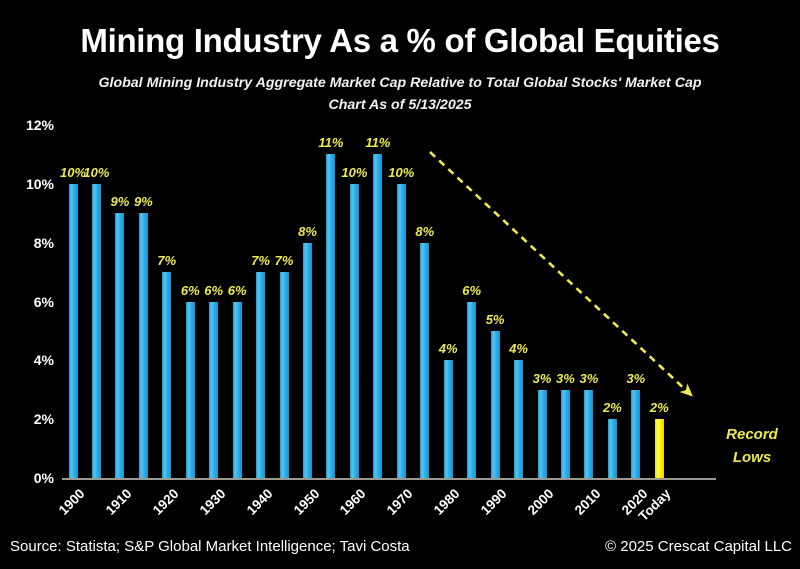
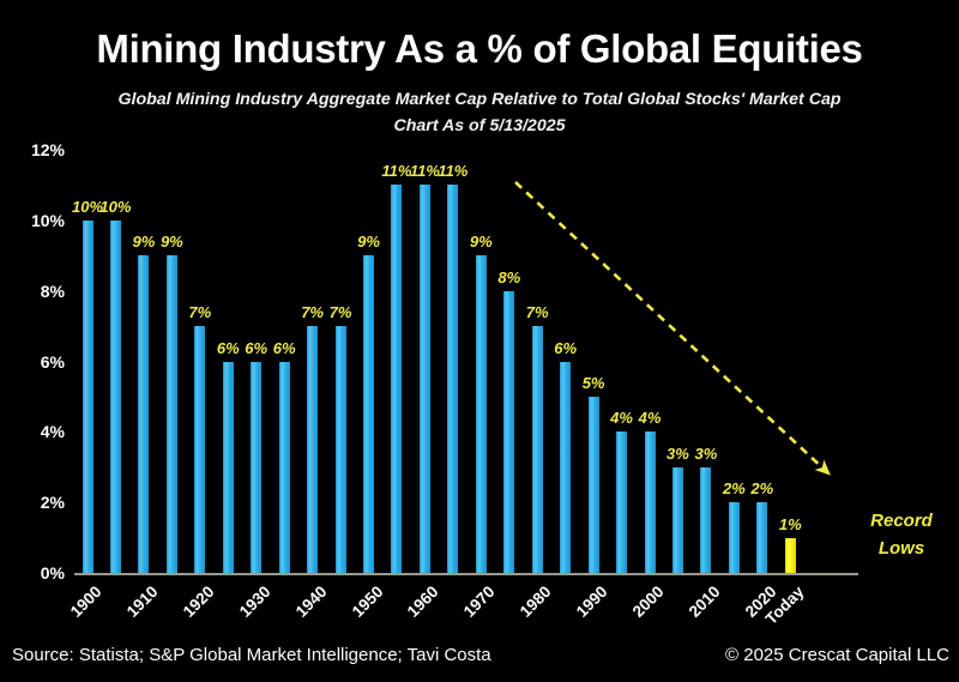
1950: 8% -> 9%
1960: 10% -> 11%
1970: 10% -> 9%
1980: 4% -> 7%
2000: 3% -> 4%
2020: 3% -> 2%
Today: 2% -> 1%
